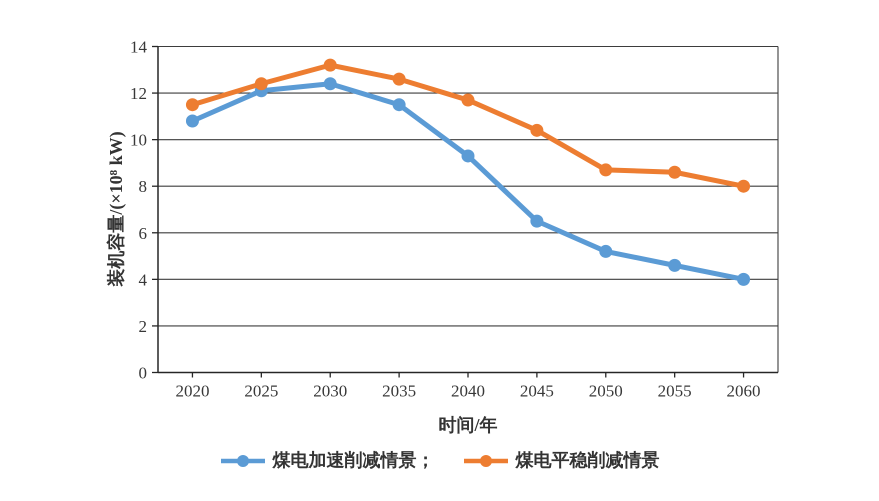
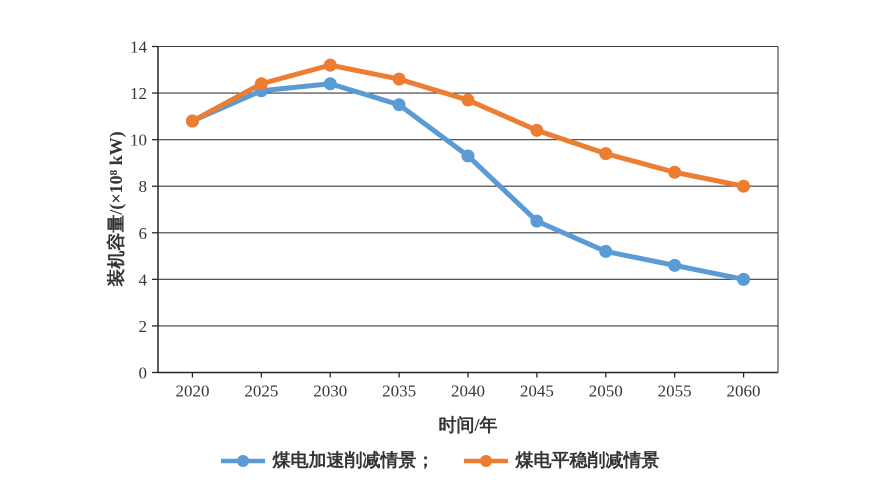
煤电平稳削减情景/2020: 11.5 -> 10.8
煤电平稳削减情景/2050: 8.7 -> 9.4
